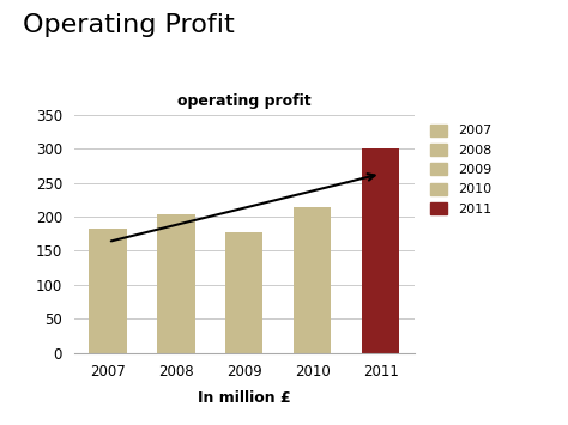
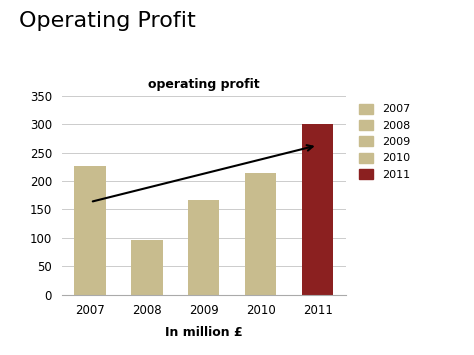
2007: 183 -> 226
2008: 203 -> 96
2009: 178 -> 166
